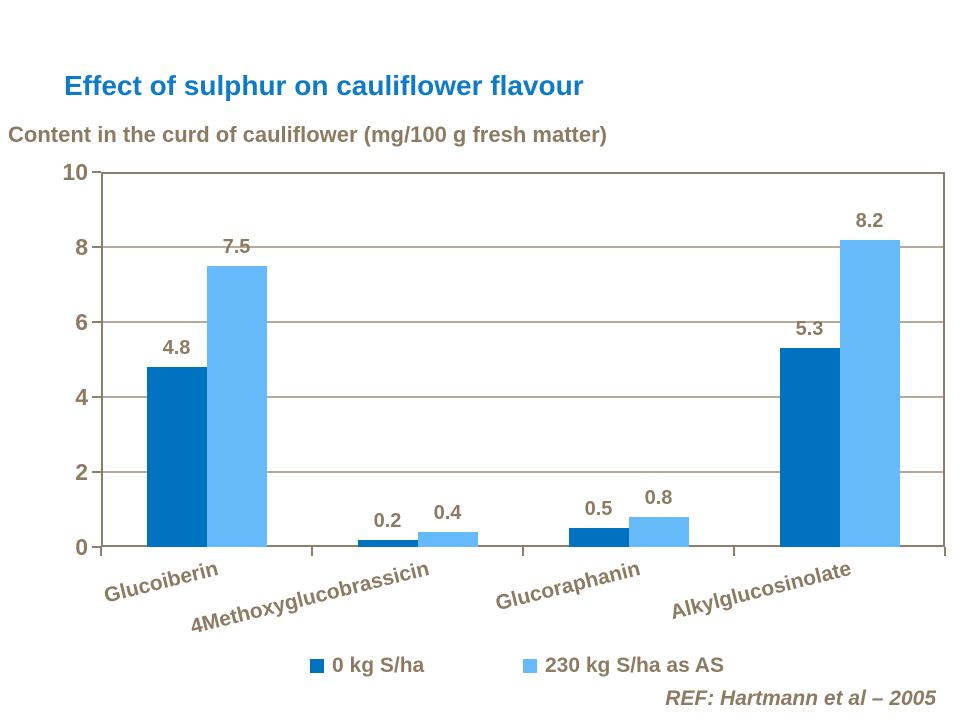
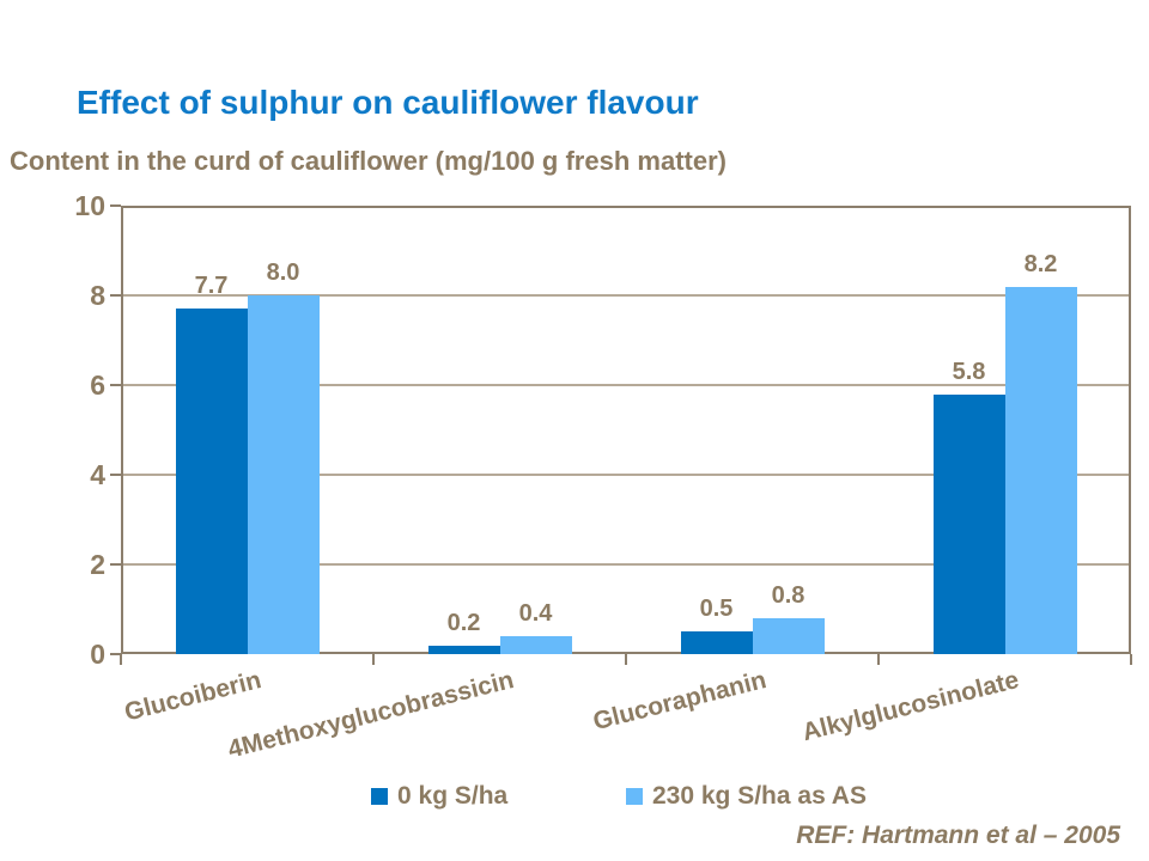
0 kg S/ha/Glucoiberin: 4.8 -> 7.7
230 kg S/ha as AS/Glucoiberin: 7.5 -> 8.0
0 kg S/ha/Alkylglucosinolate: 5.3 -> 5.8
